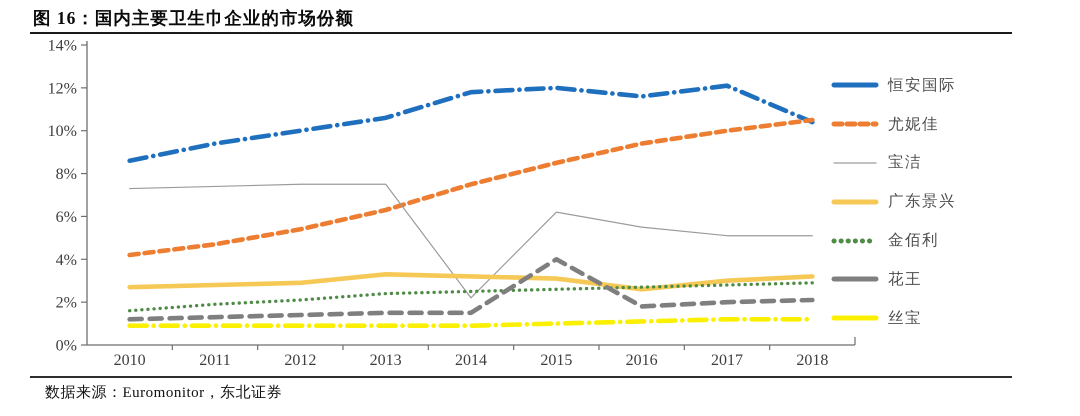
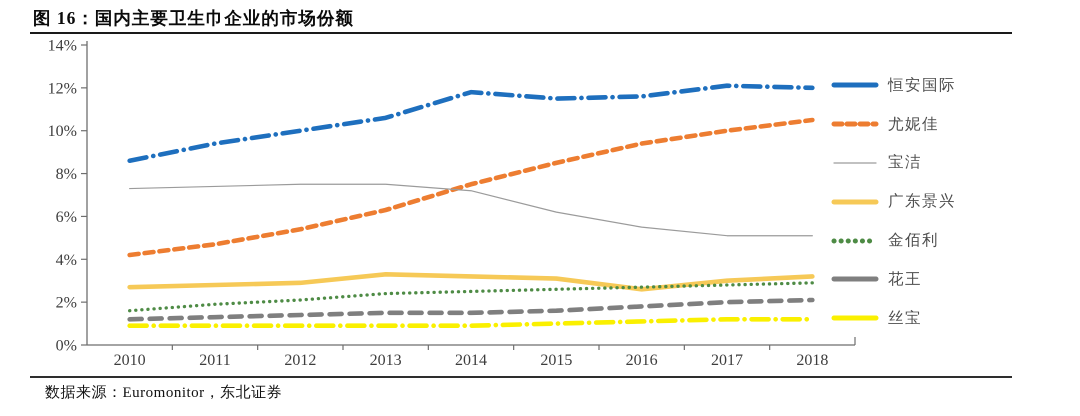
宝洁/2014: 2.2% -> 7.2%
恒安国际/2015: 12.0% -> 11.5%
花王/2015: 4.0% -> 1.6%
恒安国际/2018: 10.4% -> 12.0%
